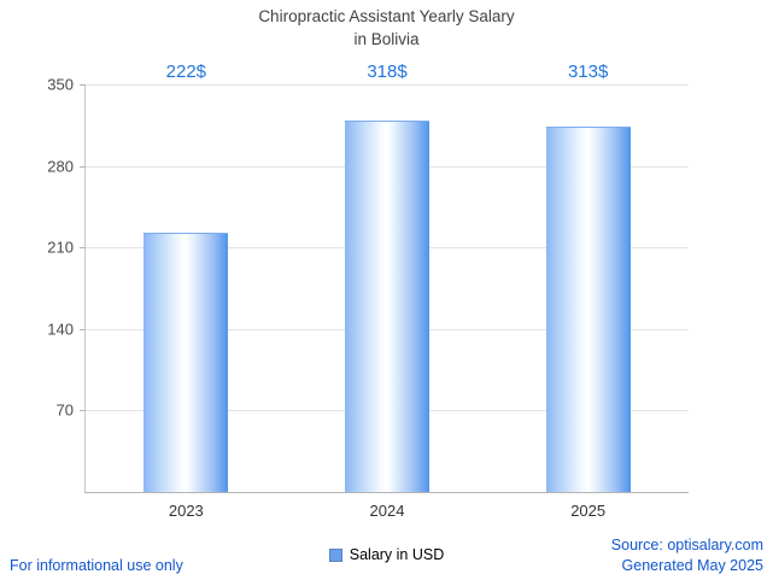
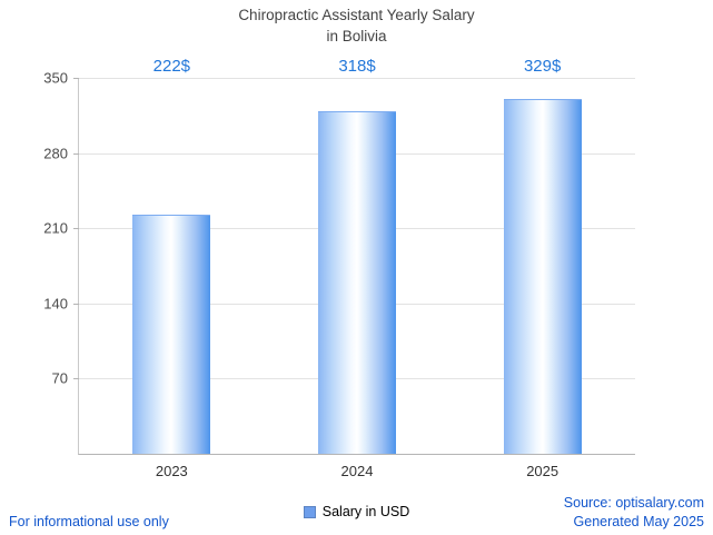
2025: 313 -> 329
